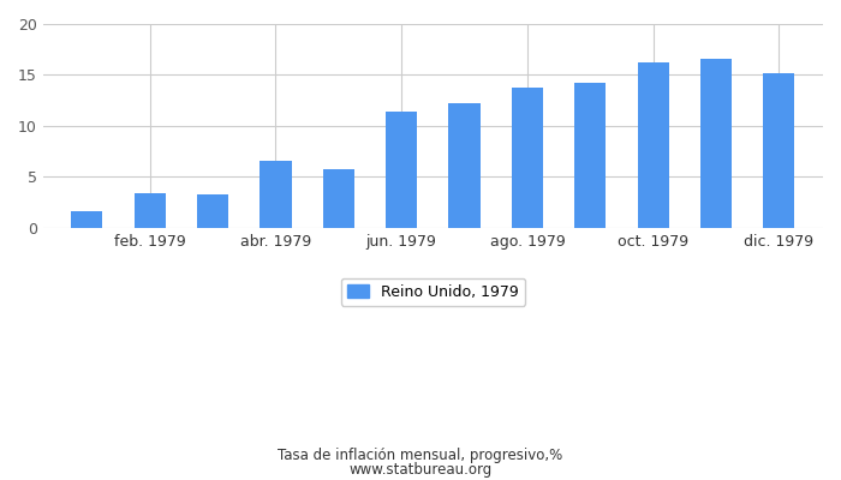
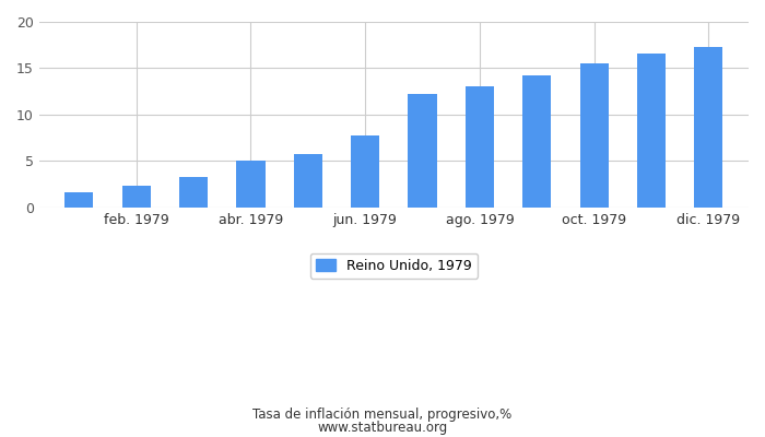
feb. 1979: 3.4 -> 2.4
abr. 1979: 6.6 -> 5.0
jun. 1979: 11.4 -> 7.7
ago. 1979: 13.8 -> 13.1
oct. 1979: 16.2 -> 15.5
dic. 1979: 15.2 -> 17.3
